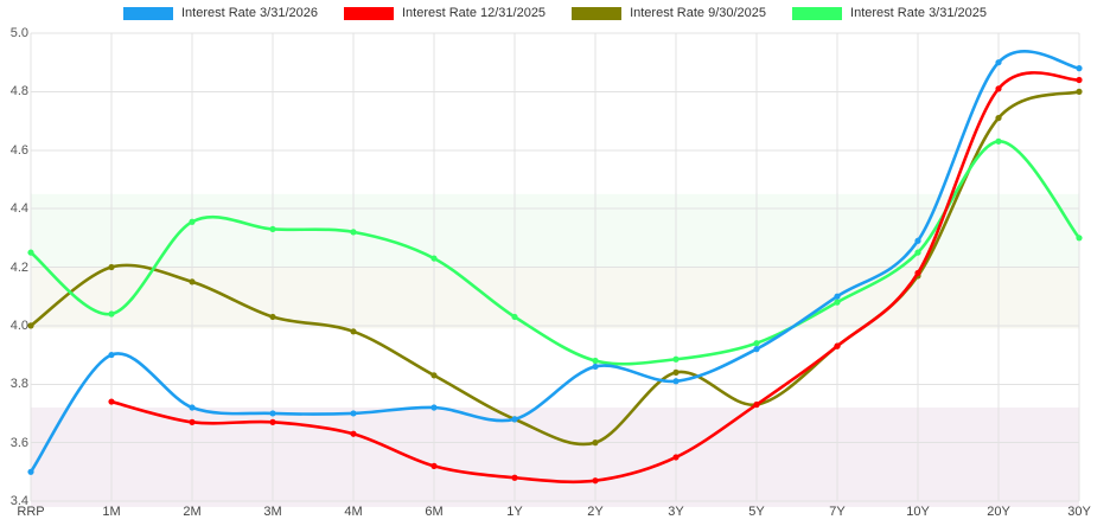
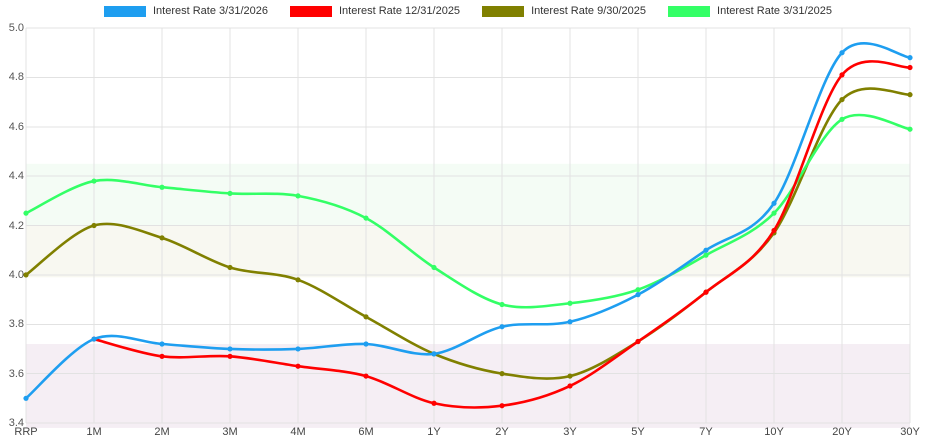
Interest Rate 3/31/2026/1M: 3.90 -> 3.74
Interest Rate 3/31/2025/1M: 4.04 -> 4.38
Interest Rate 12/31/2025/6M: 3.52 -> 3.59
Interest Rate 3/31/2026/2Y: 3.86 -> 3.79
Interest Rate 9/30/2025/3Y: 3.84 -> 3.59
Interest Rate 9/30/2025/30Y: 4.80 -> 4.73
Interest Rate 3/31/2025/30Y: 4.30 -> 4.59
